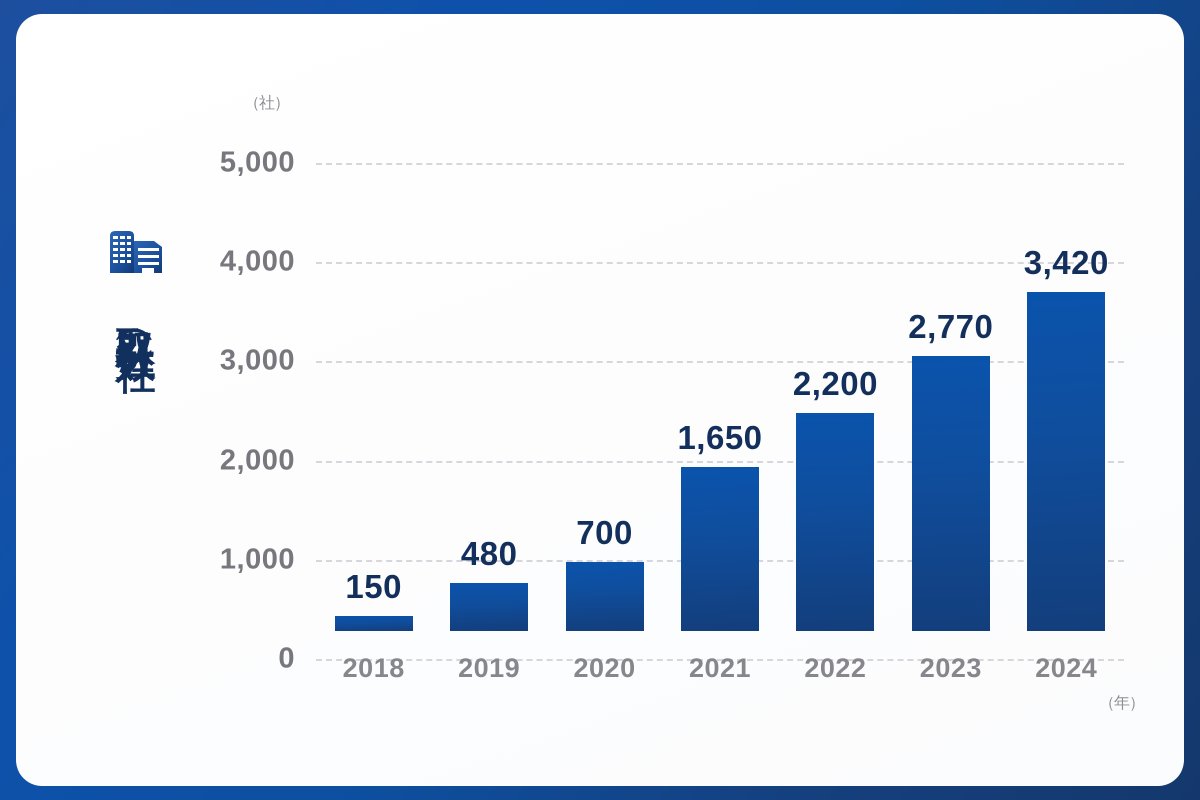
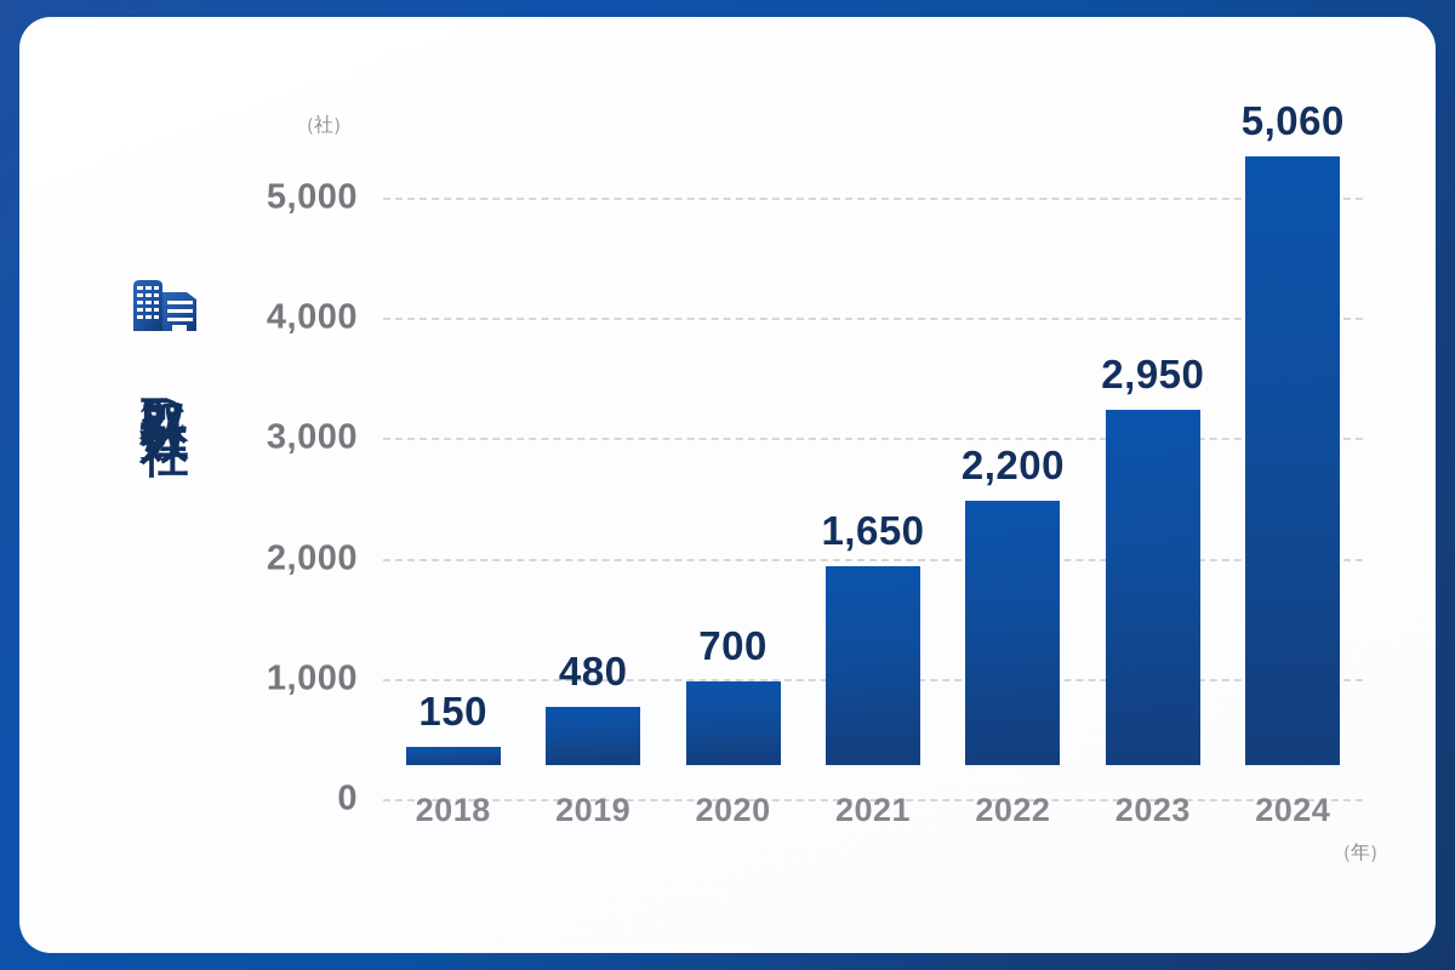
2023: 2,770 -> 2,950
2024: 3,420 -> 5,060
